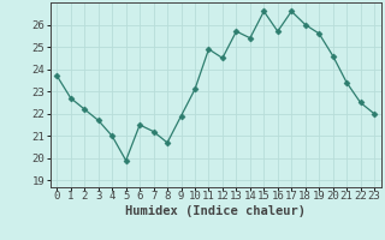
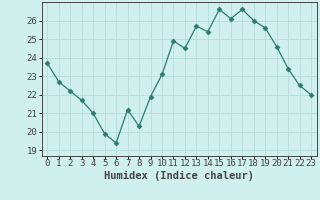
6: 21.5 -> 19.4
8: 20.7 -> 20.3
16: 25.7 -> 26.1
